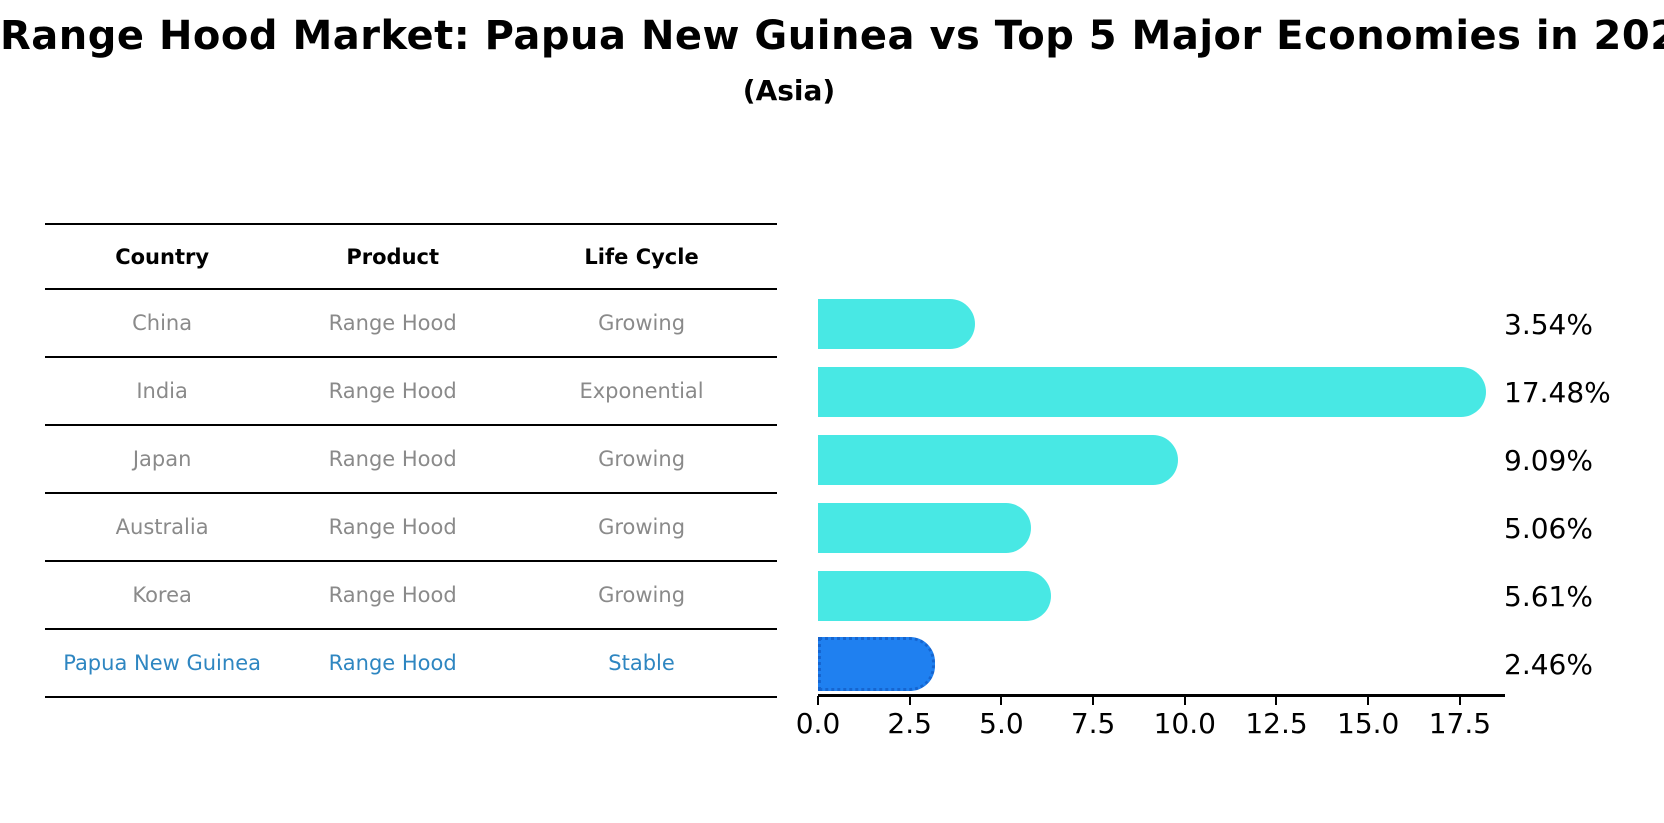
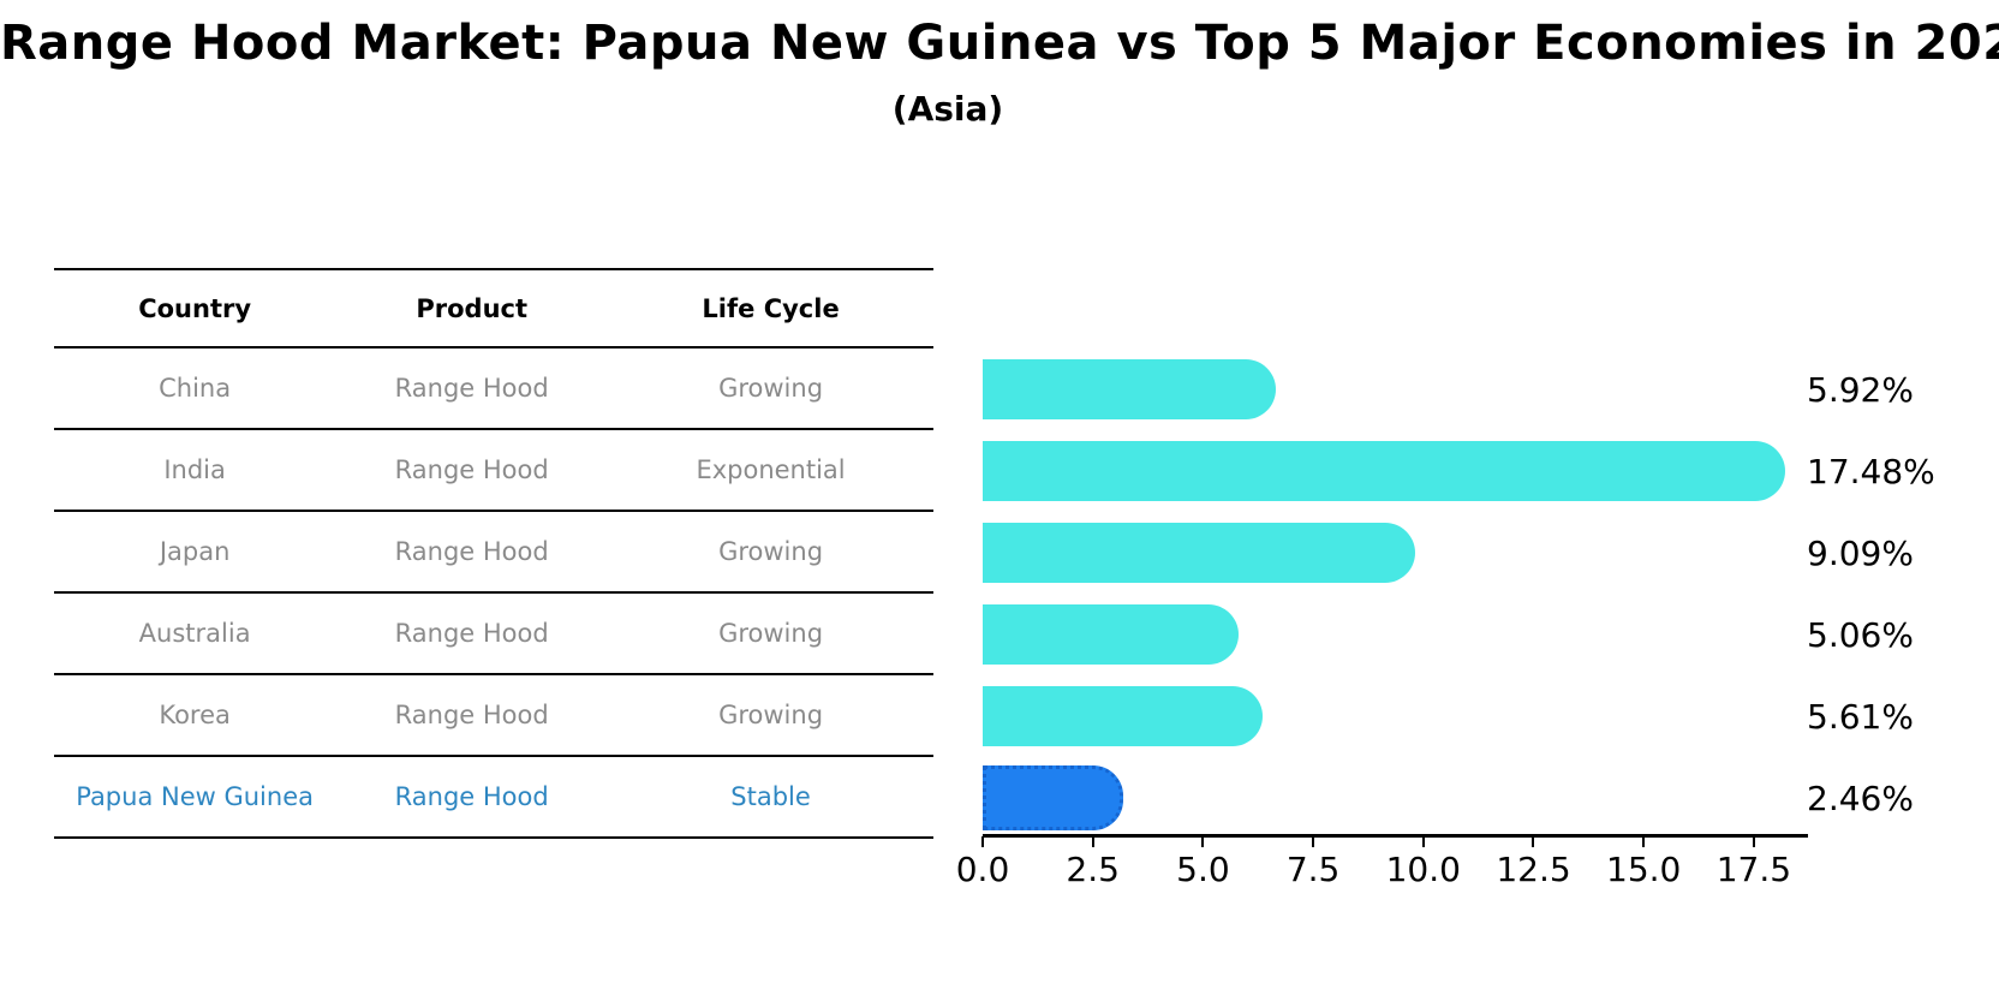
China: 3.54% -> 5.92%
